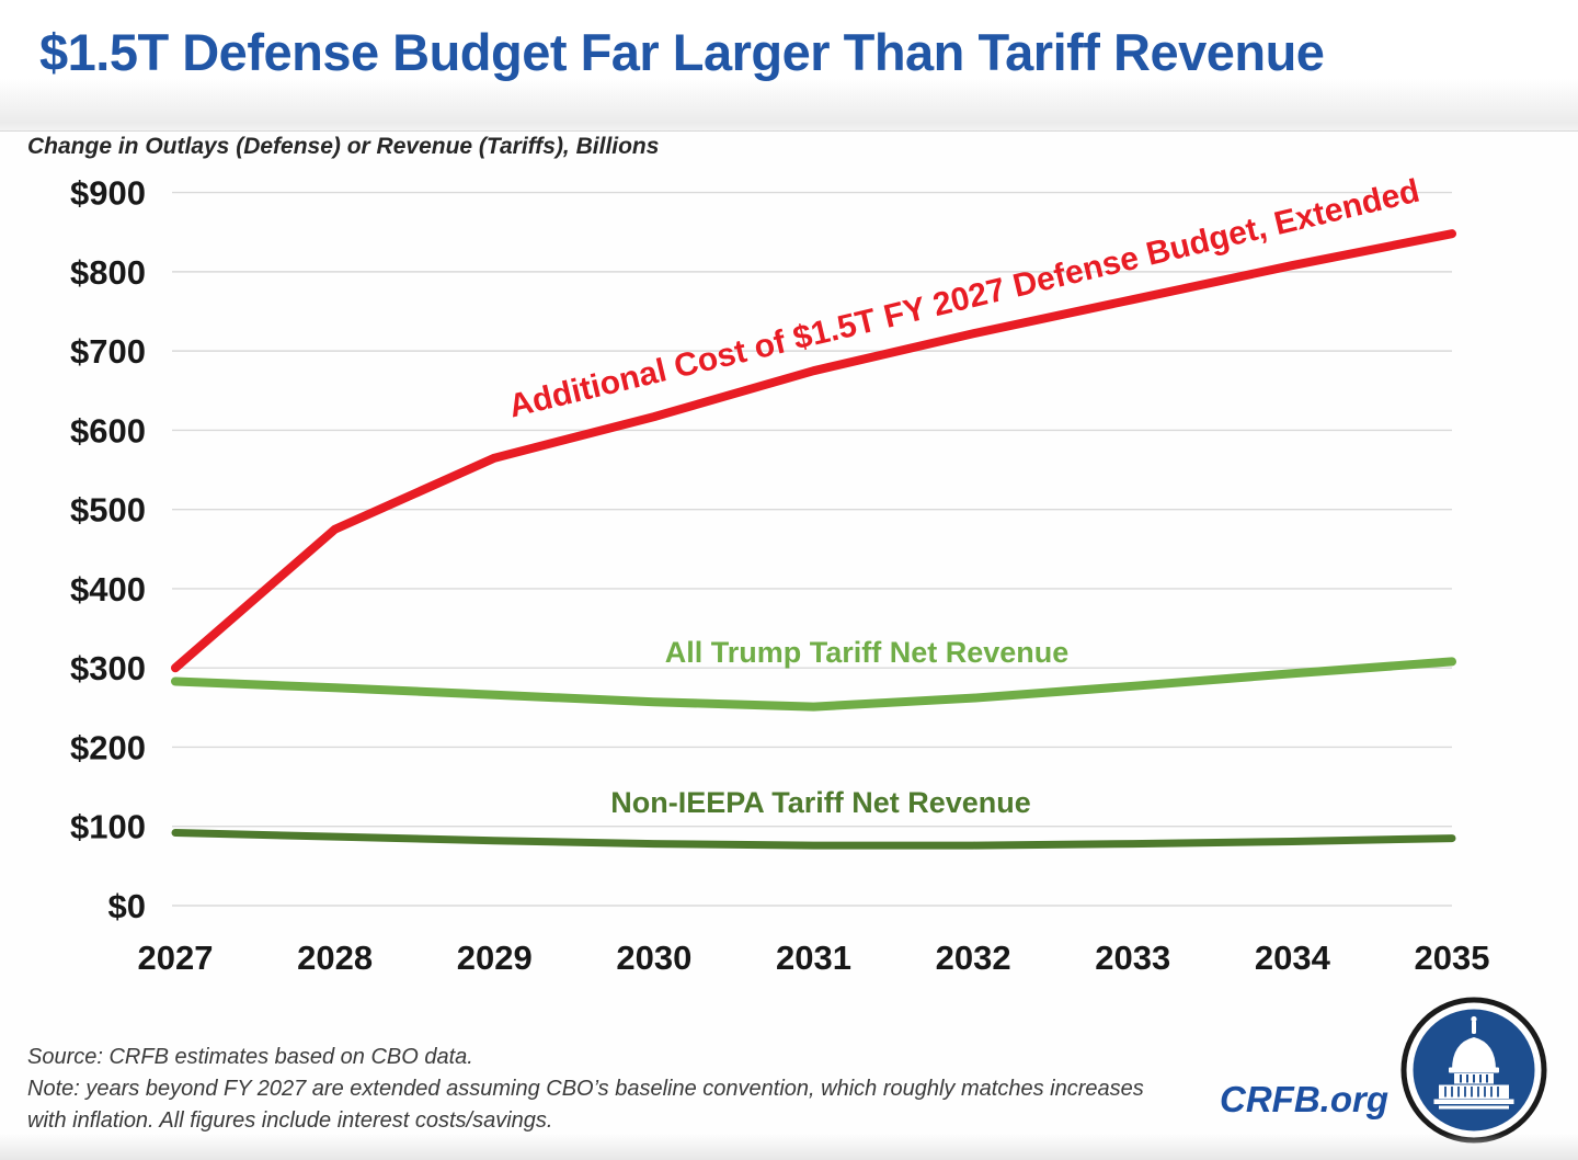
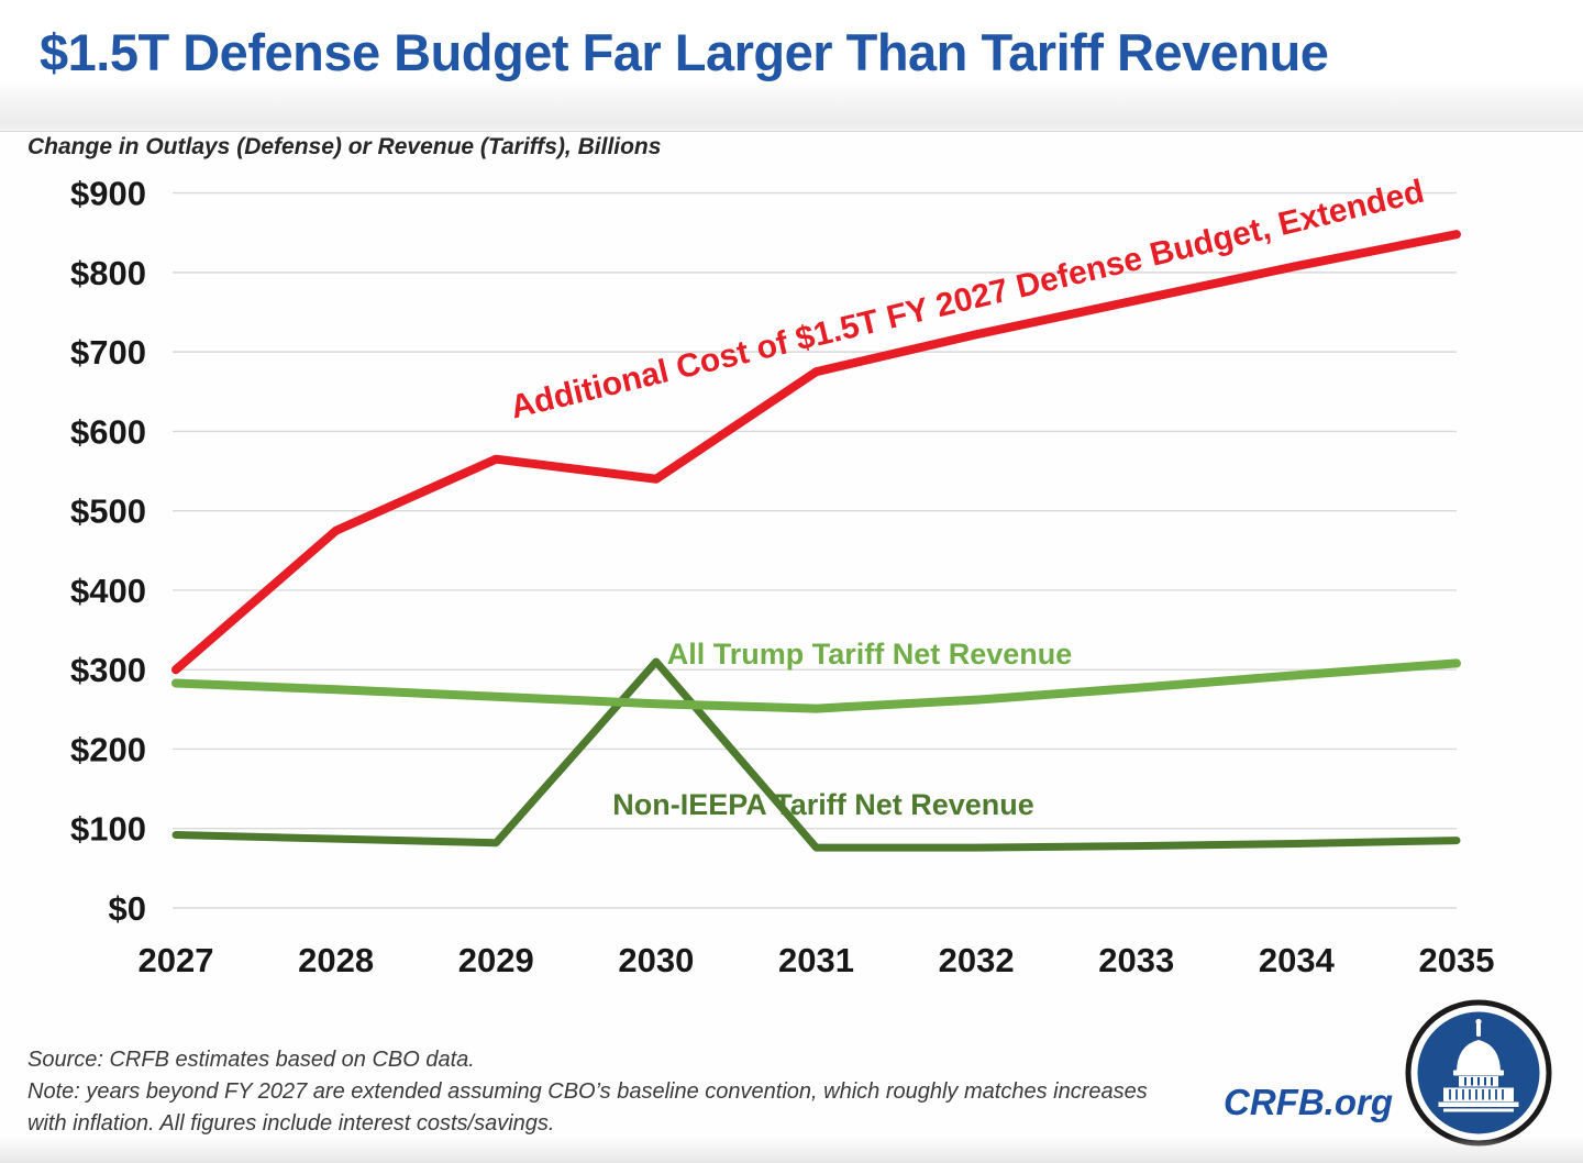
Additional Cost of $1.5T FY 2027 Defense Budget, Extended/2030: $620 -> $540
Non-IEEPA Tariff Net Revenue/2030: $80 -> $310
